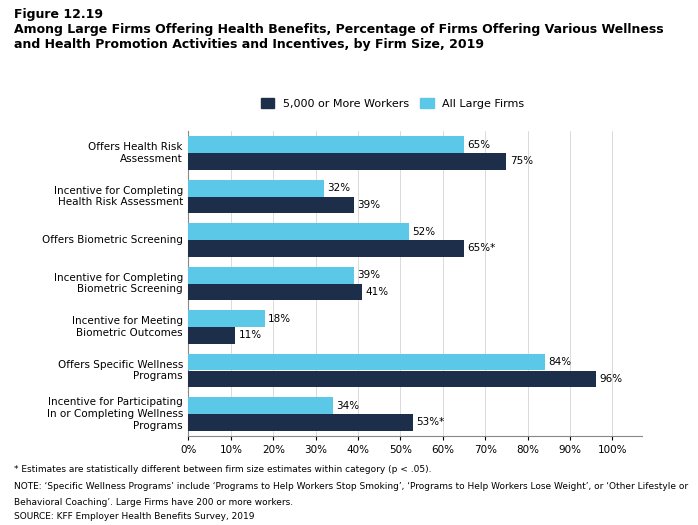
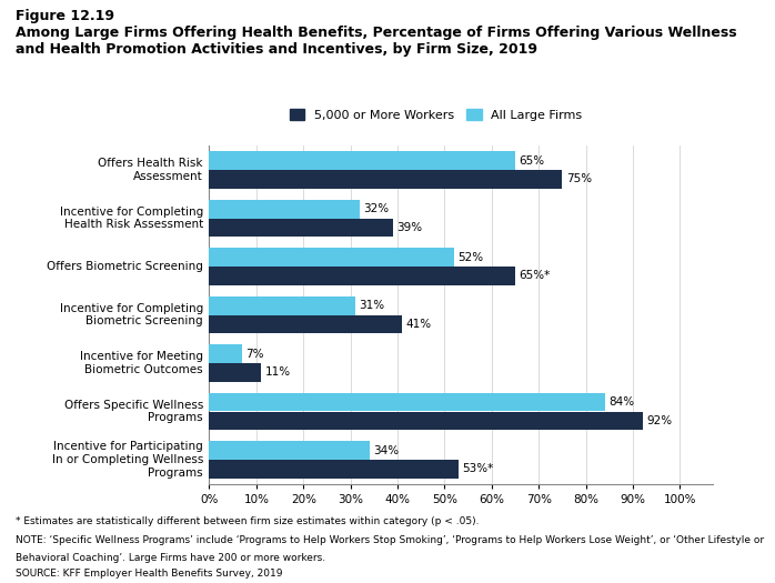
All Large Firms/Incentive for Completing Biometric Screening: 39% -> 31%
All Large Firms/Incentive for Meeting Biometric Outcomes: 18% -> 7%
5,000 or More Workers/Offers Specific Wellness Programs: 96% -> 92%
